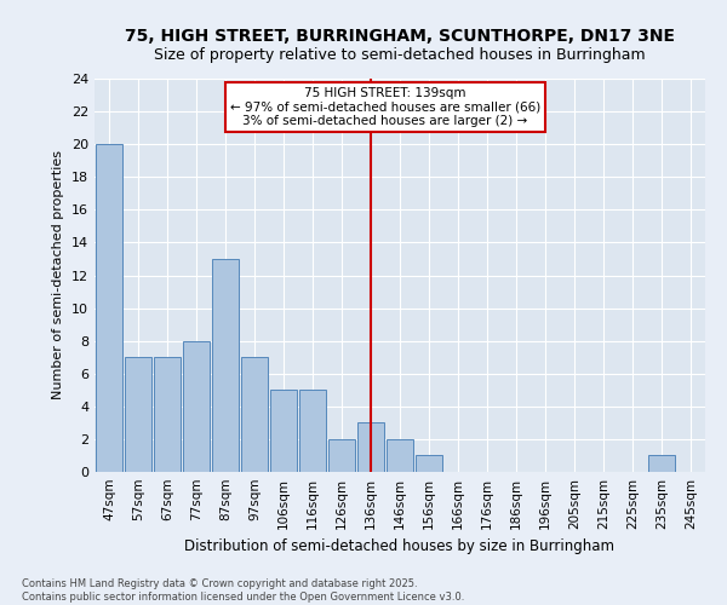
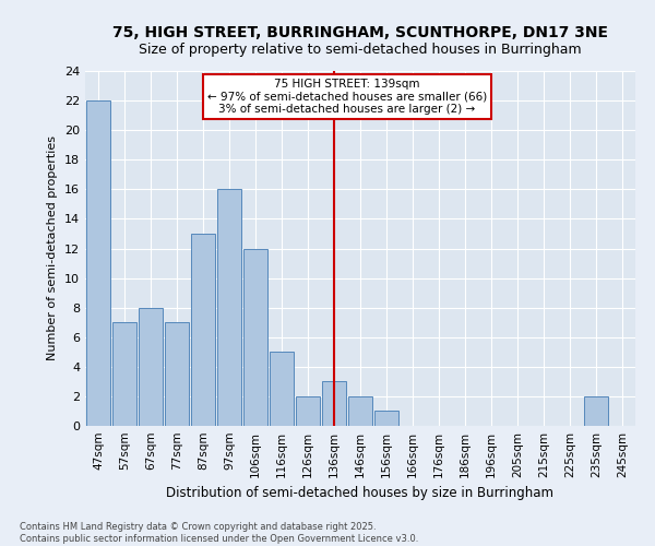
47sqm: 20 -> 22
67sqm: 7 -> 8
77sqm: 8 -> 7
97sqm: 7 -> 16
106sqm: 5 -> 12
235sqm: 1 -> 2
